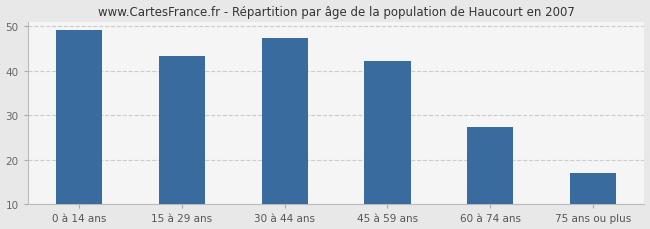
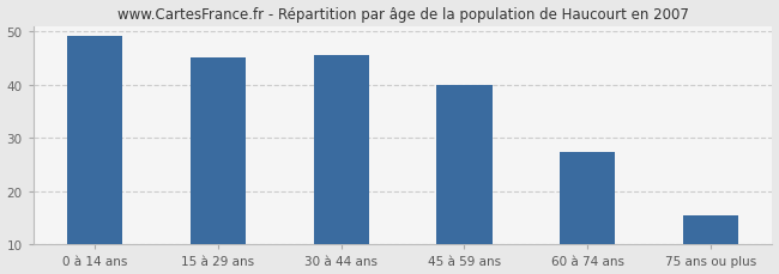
15 à 29 ans: 43.3 -> 45.0
30 à 44 ans: 47.2 -> 45.5
45 à 59 ans: 42.2 -> 40.0
75 ans ou plus: 17.0 -> 15.5
